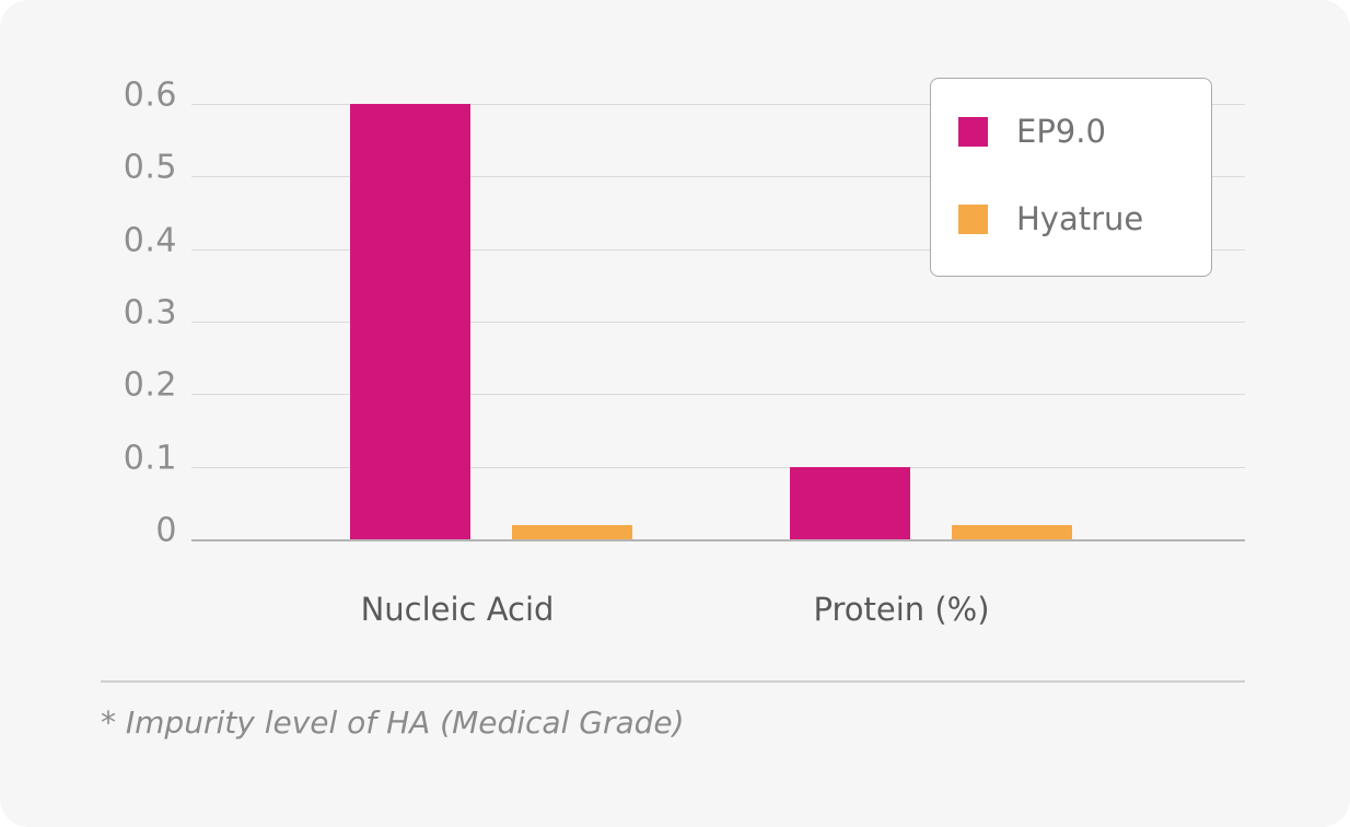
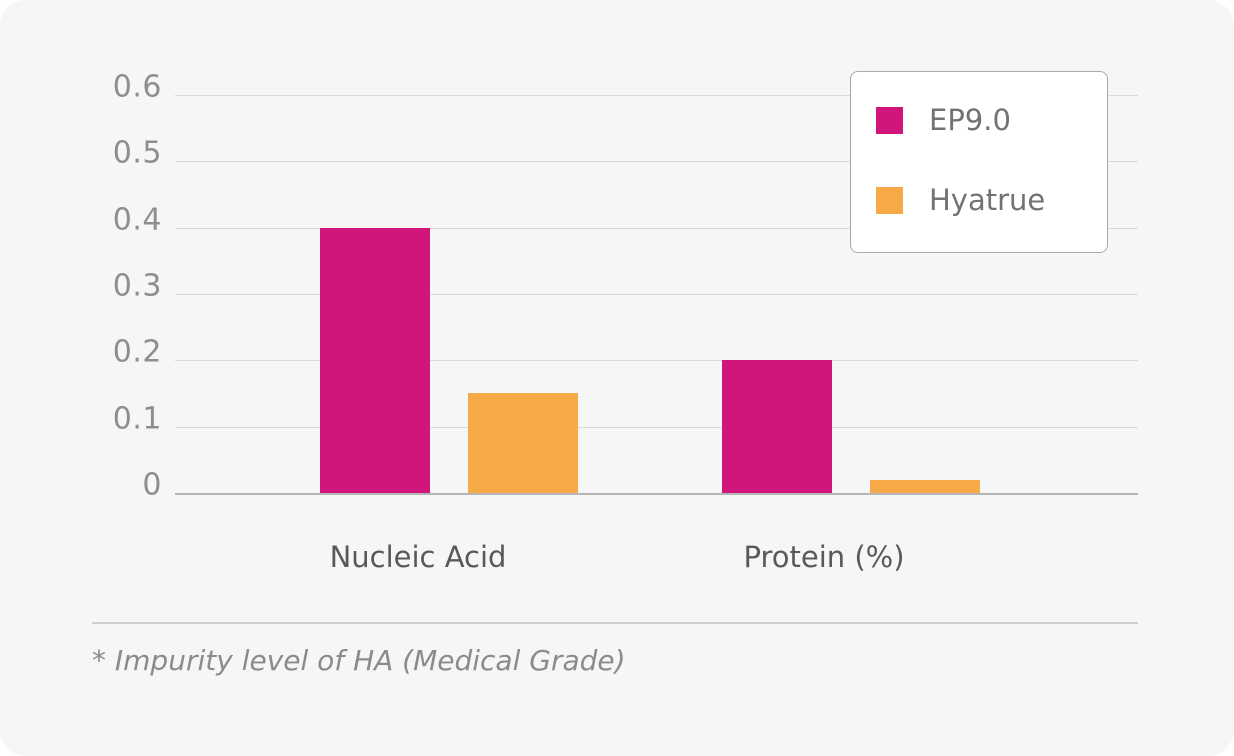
EP9.0/Nucleic Acid: 0.6 -> 0.4
Hyatrue/Nucleic Acid: 0.02 -> 0.15
EP9.0/Protein (%): 0.1 -> 0.2
